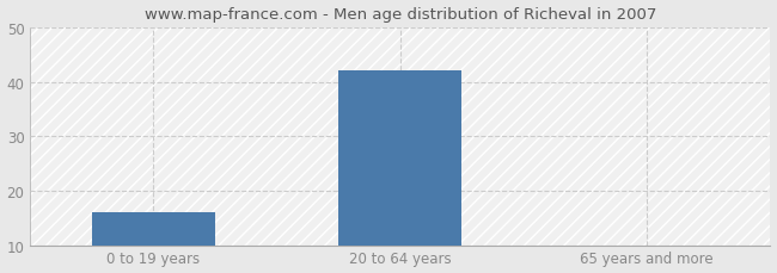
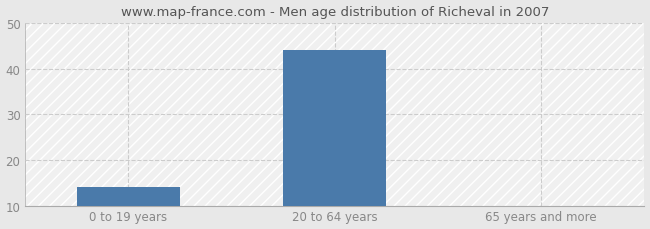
0 to 19 years: 16 -> 14
20 to 64 years: 42 -> 44
